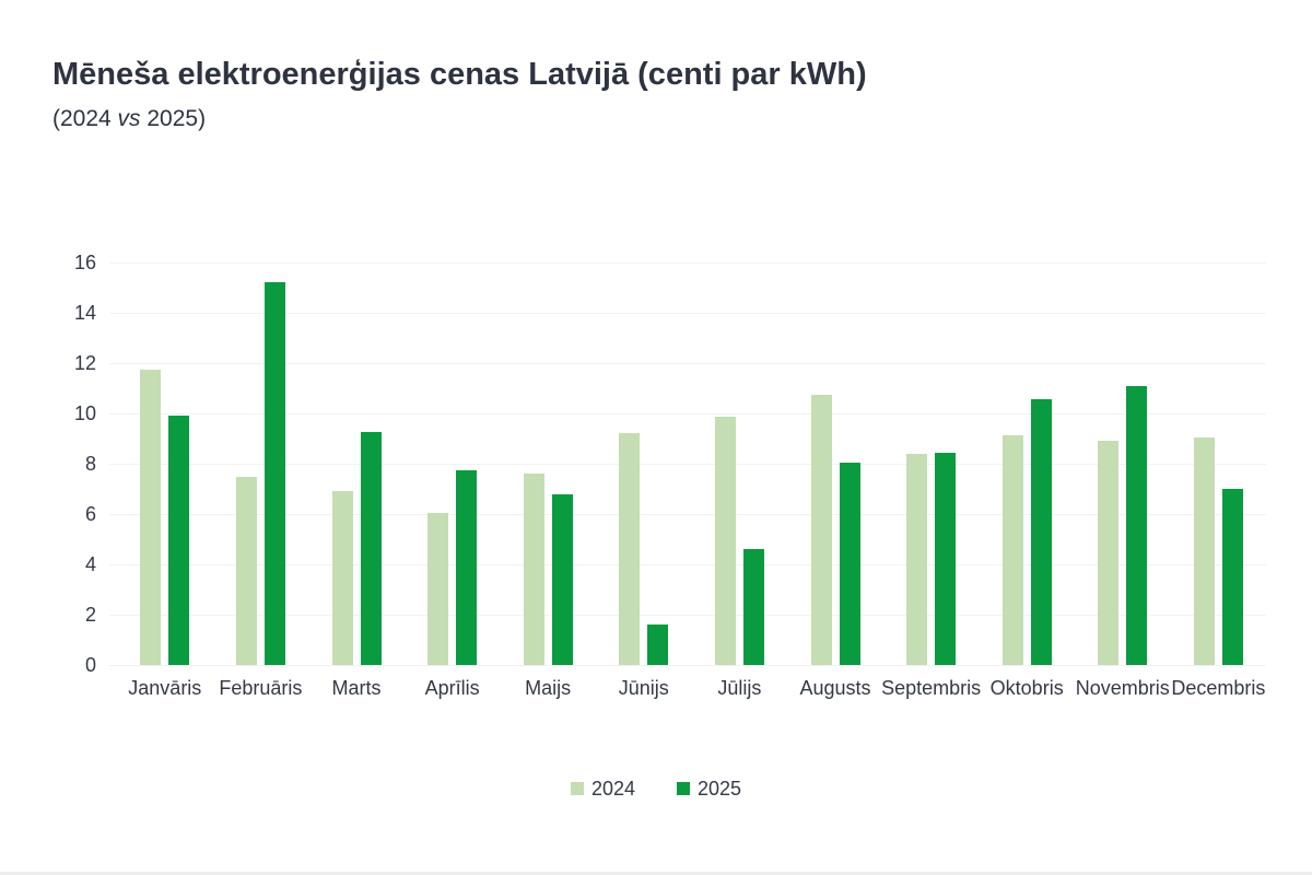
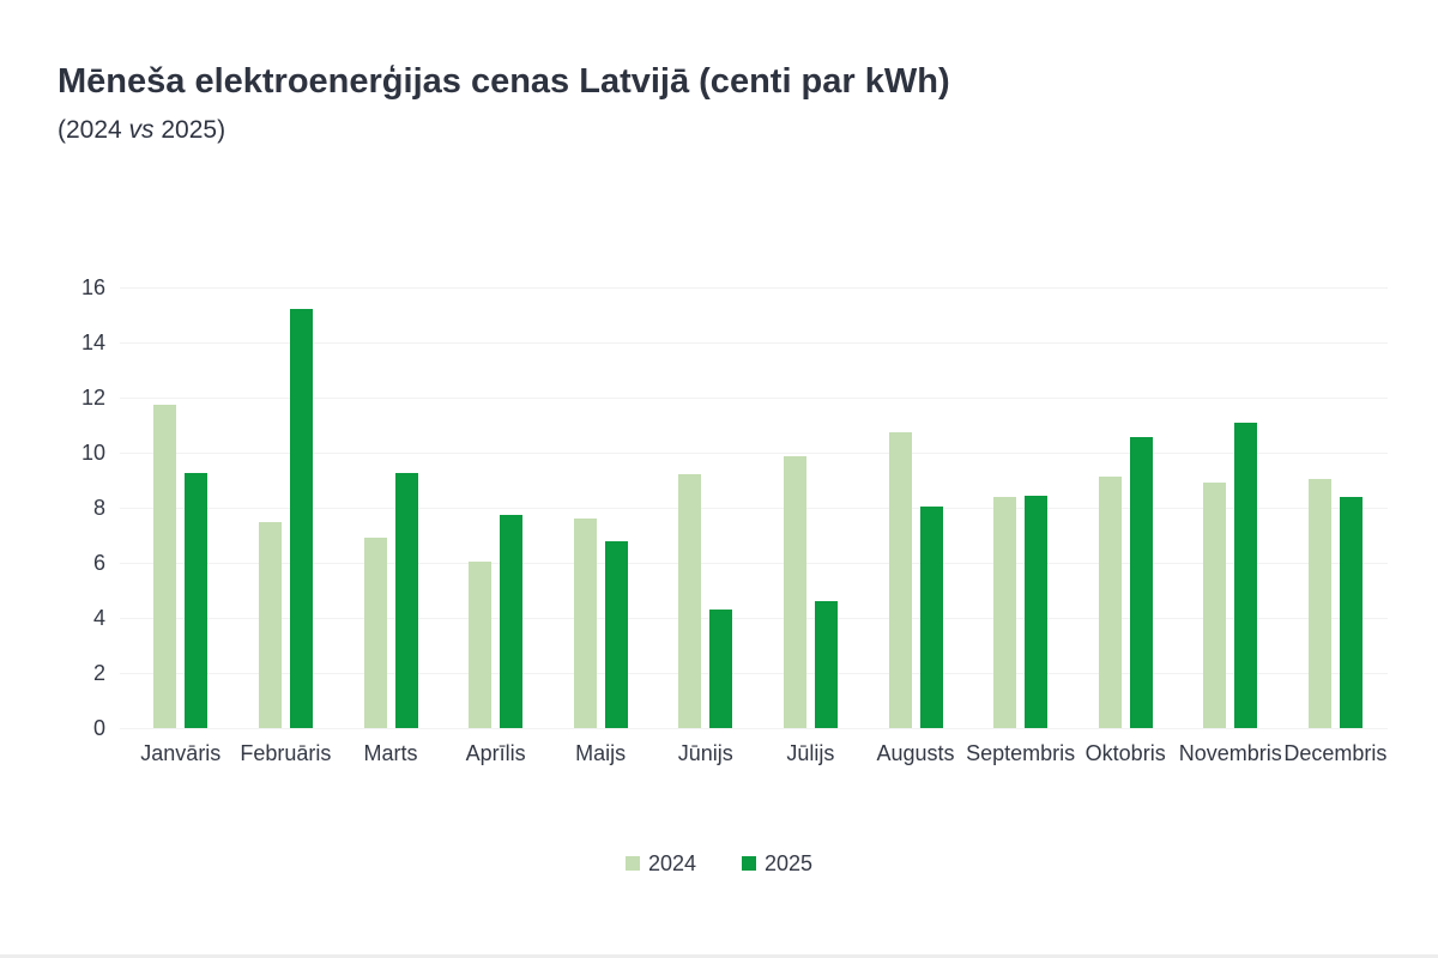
2025/Janvāris: 9.9 -> 9.2
2025/Jūnijs: 1.6 -> 4.3
2025/Decembris: 7.0 -> 8.4
